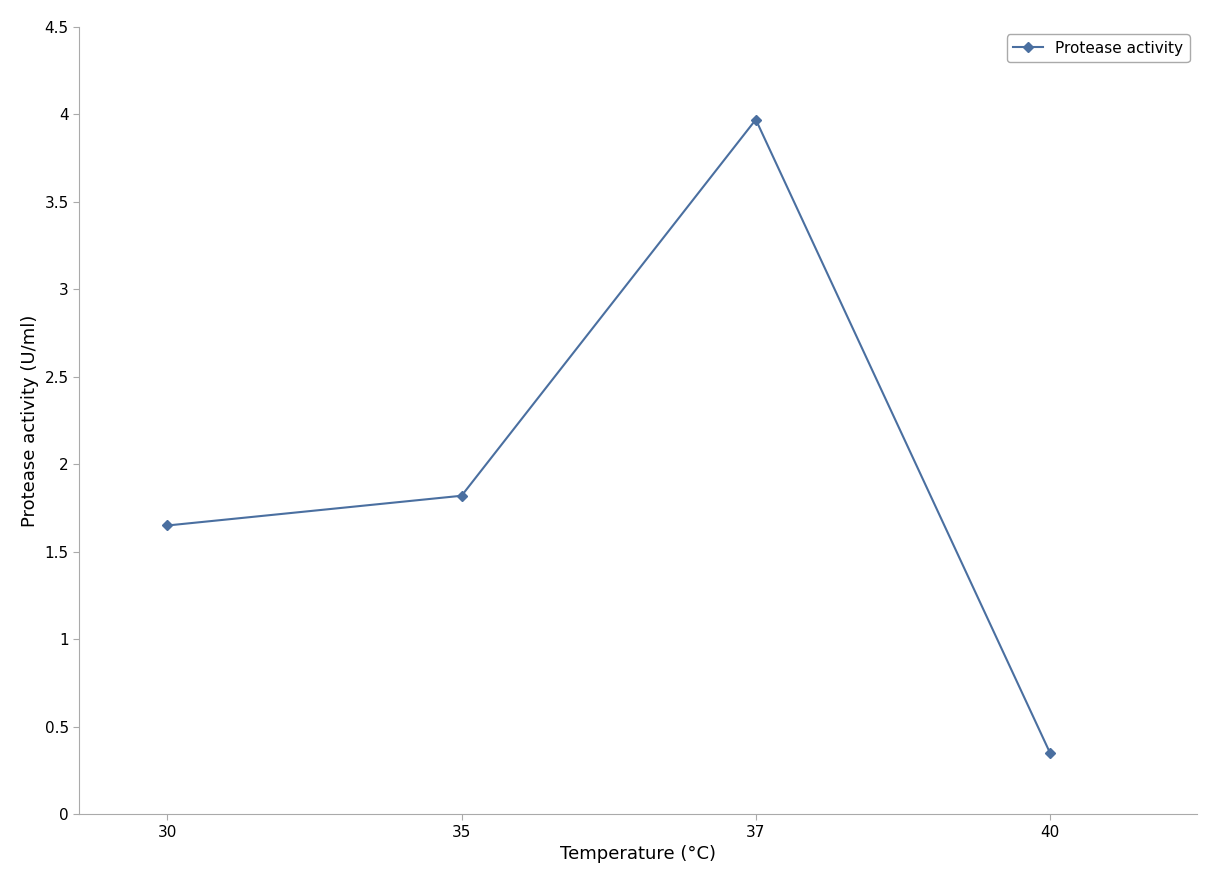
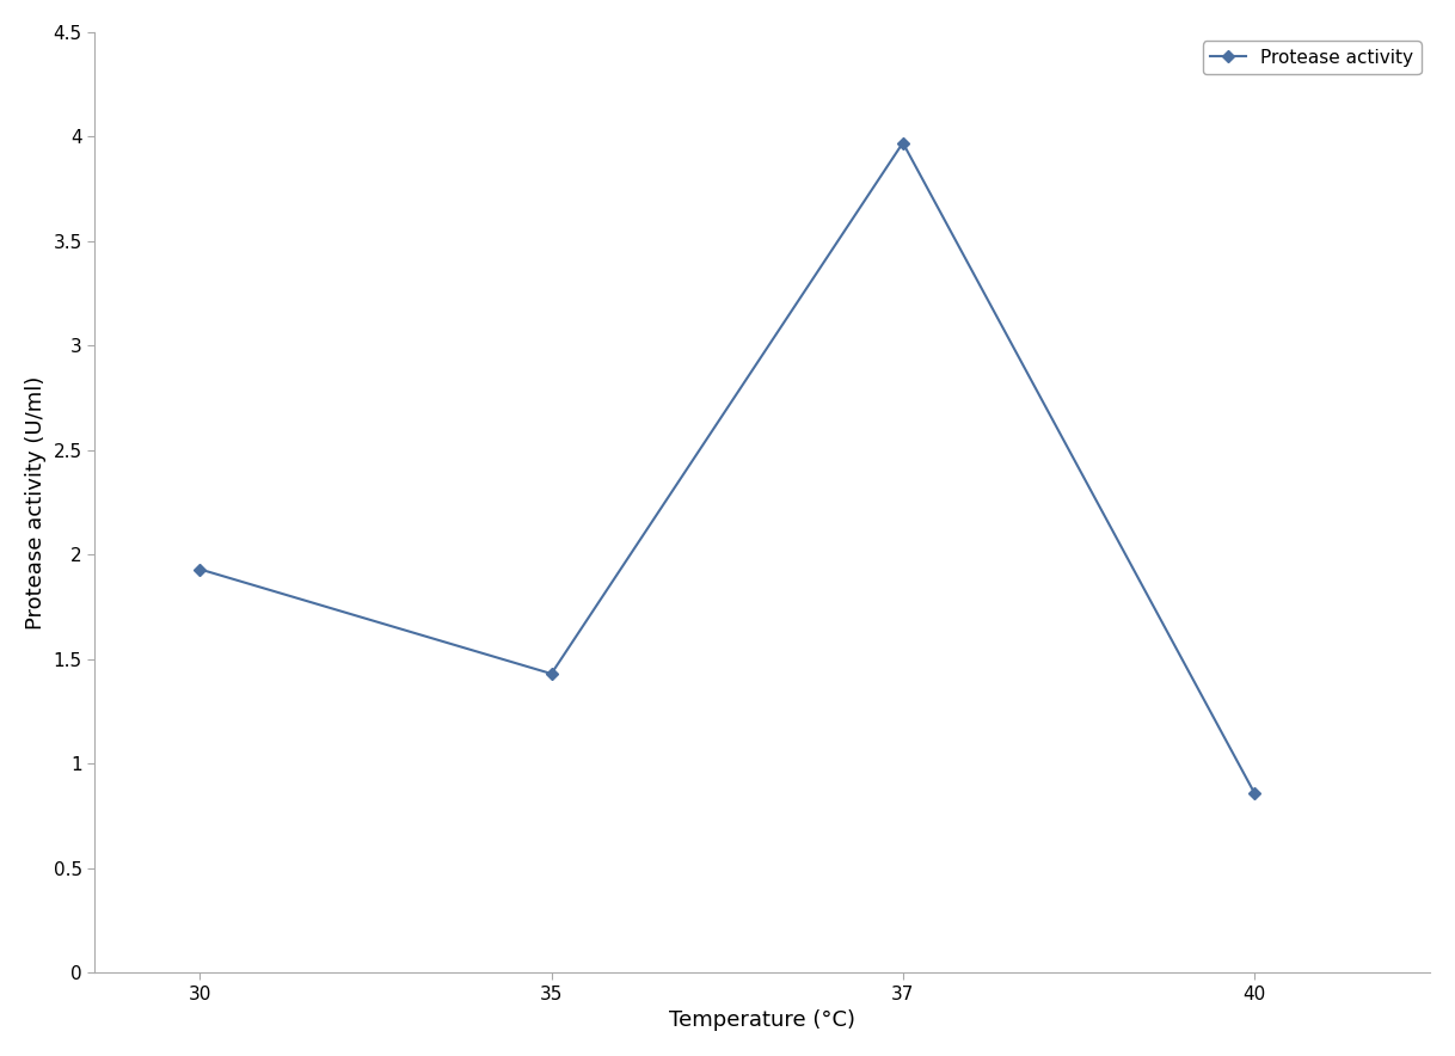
30: 1.65 -> 1.93
35: 1.82 -> 1.43
40: 0.35 -> 0.86
